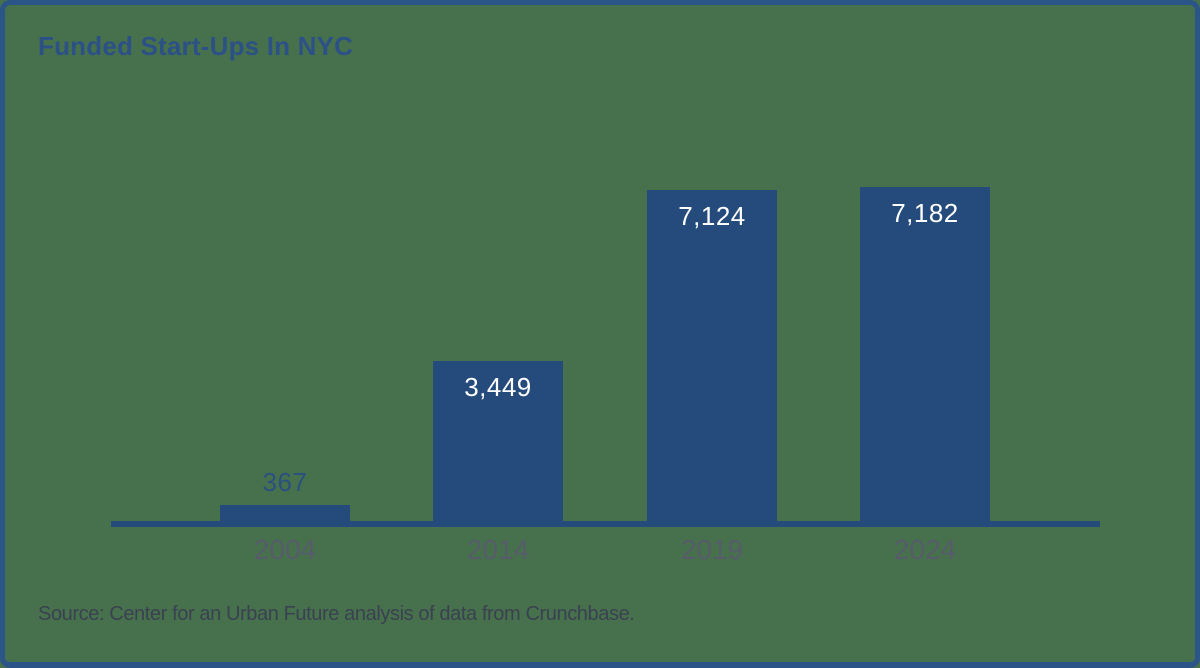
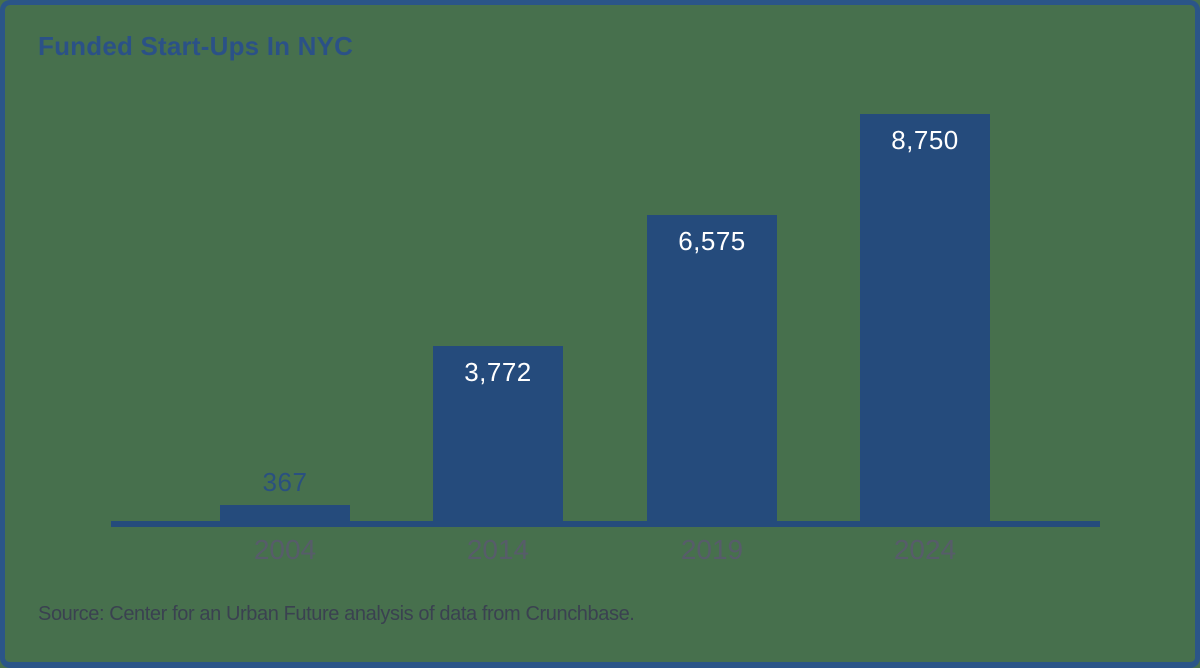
2014: 3,449 -> 3,772
2019: 7,124 -> 6,575
2024: 7,182 -> 8,750
